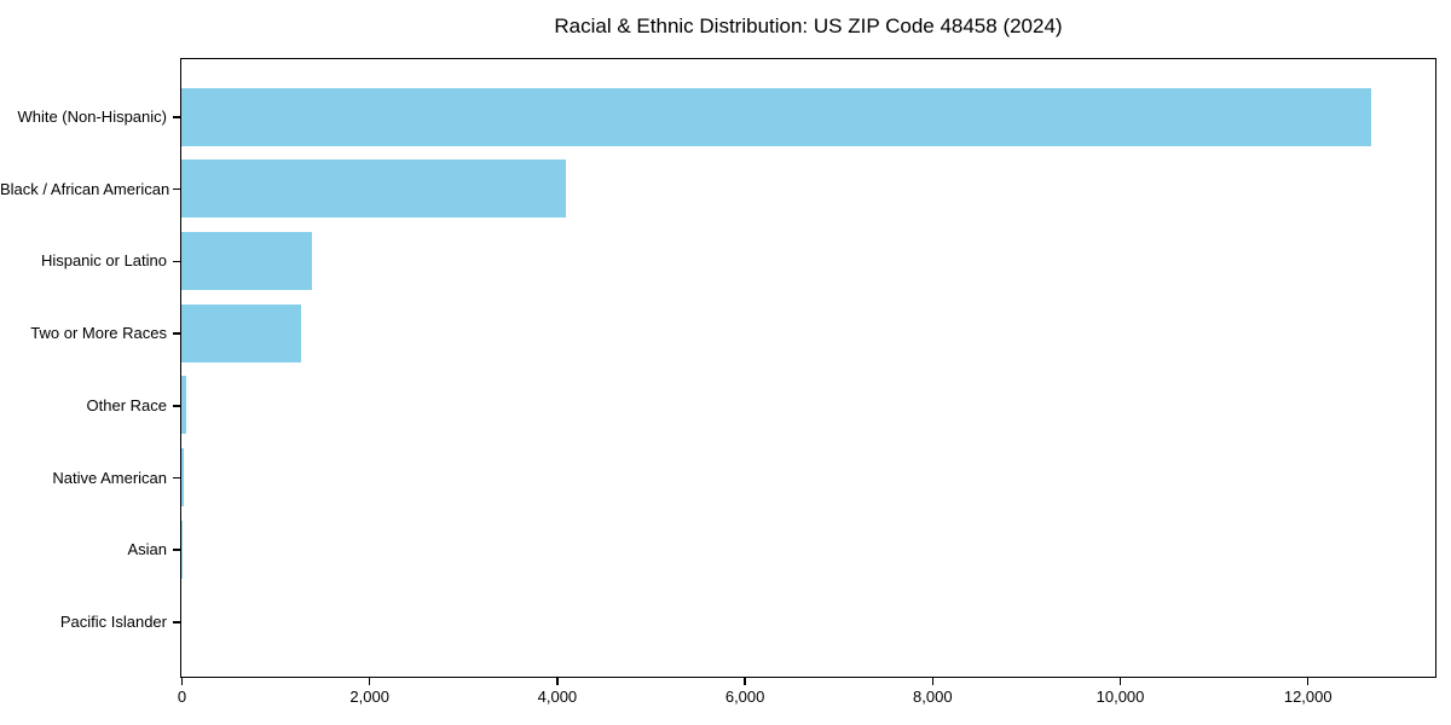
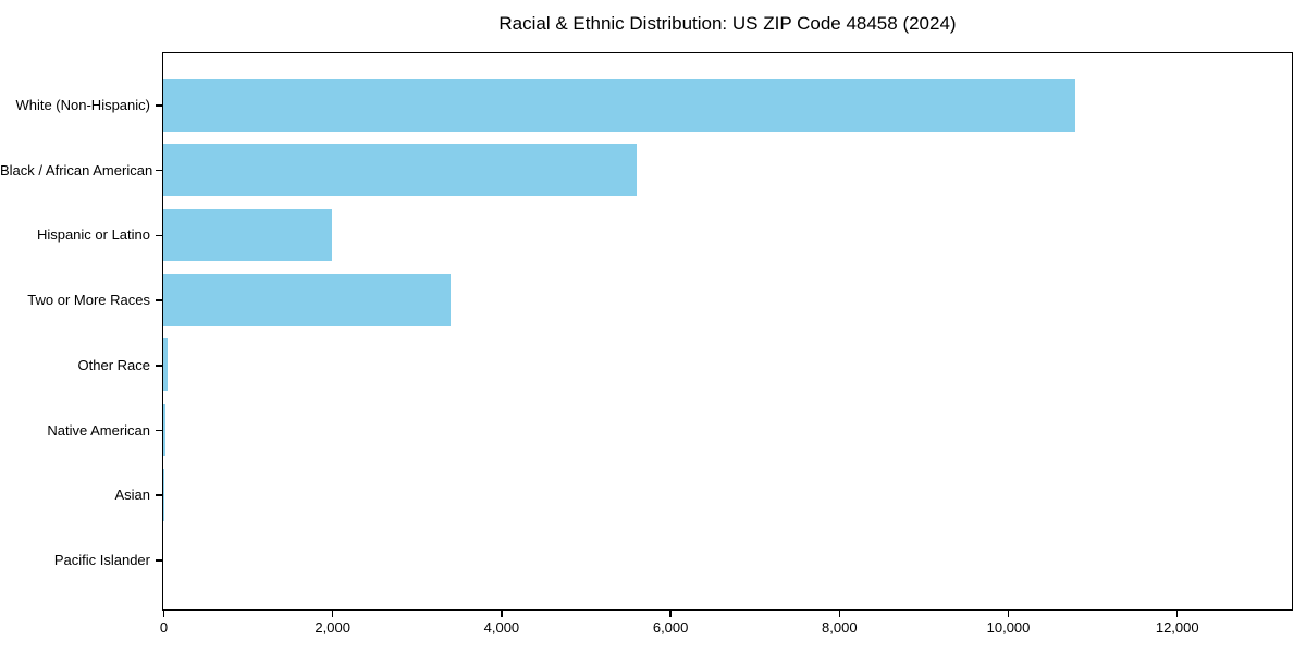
White (Non-Hispanic): 12700 -> 10800
Black / African American: 4100 -> 5600
Hispanic or Latino: 1400 -> 2000
Two or More Races: 1300 -> 3400
